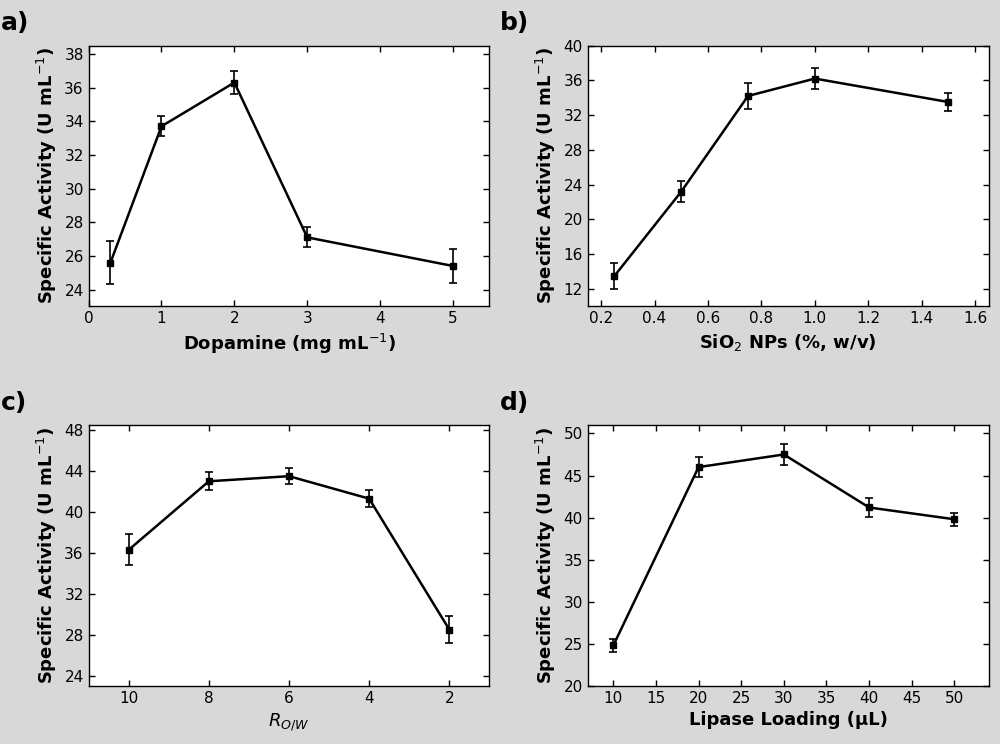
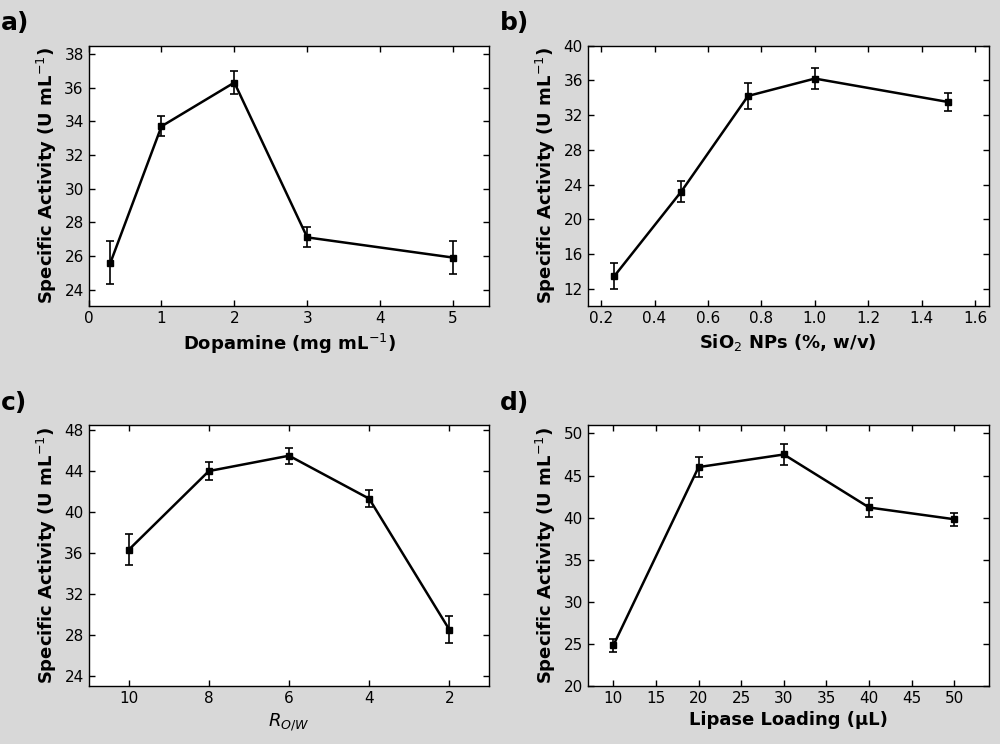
5: 25.4 -> 25.9
8: 43.0 -> 44.0
6: 43.5 -> 45.5
